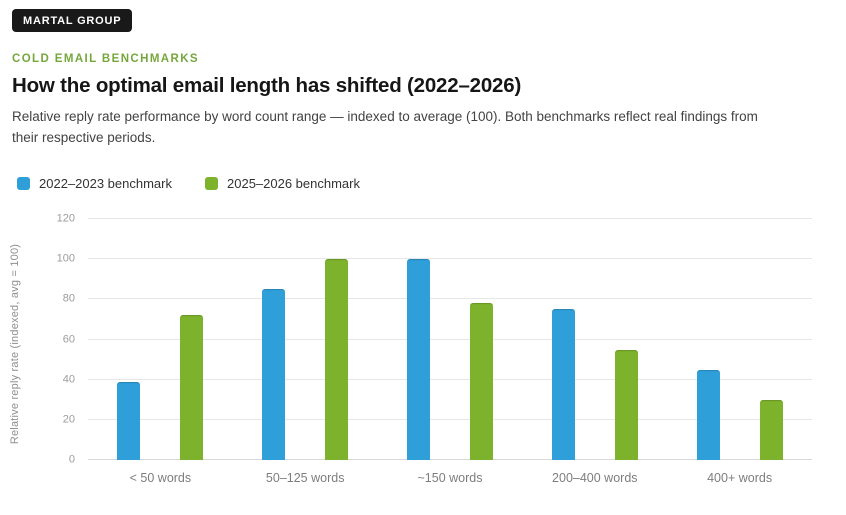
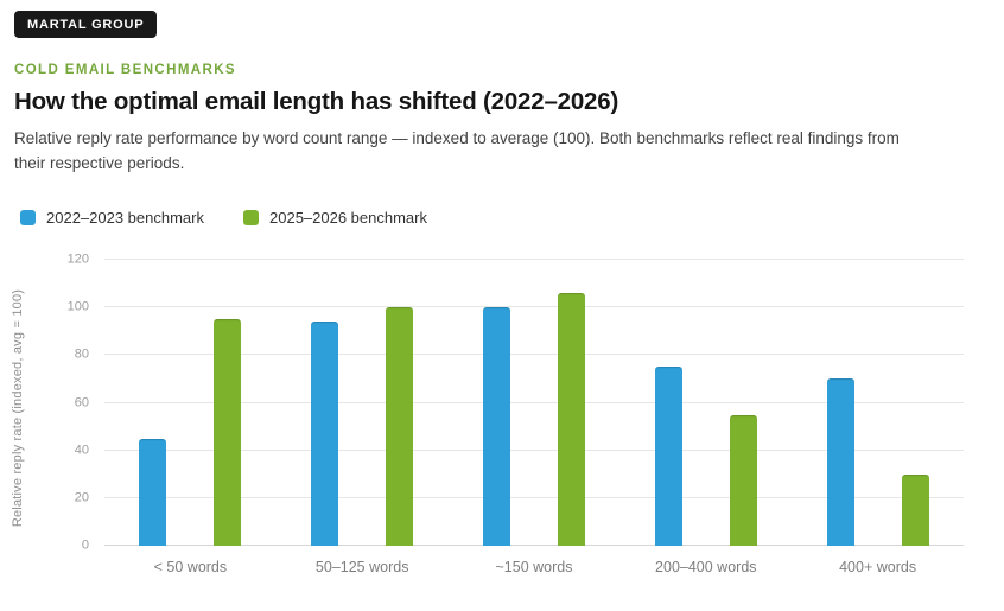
2022–2023 benchmark/< 50 words: 39 -> 45
2025–2026 benchmark/< 50 words: 72 -> 95
2022–2023 benchmark/50–125 words: 85 -> 94
2025–2026 benchmark/~150 words: 78 -> 106
2022–2023 benchmark/400+ words: 45 -> 70
